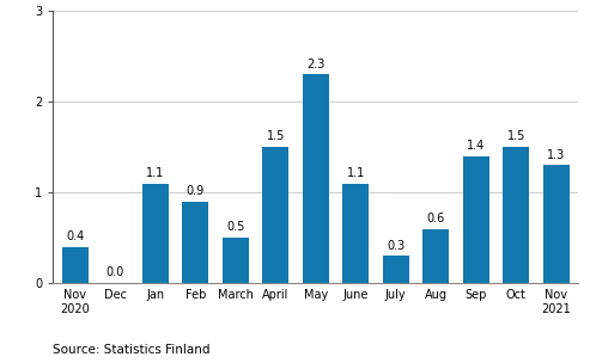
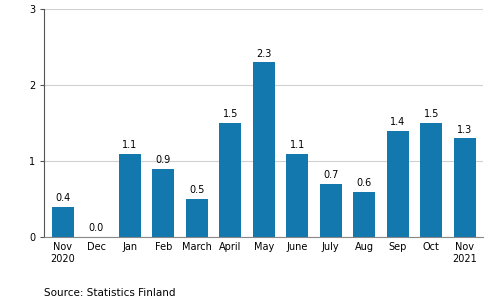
July: 0.3 -> 0.7
